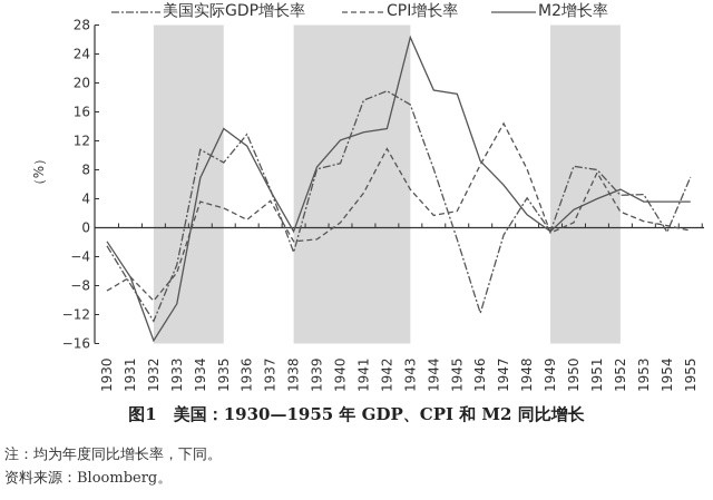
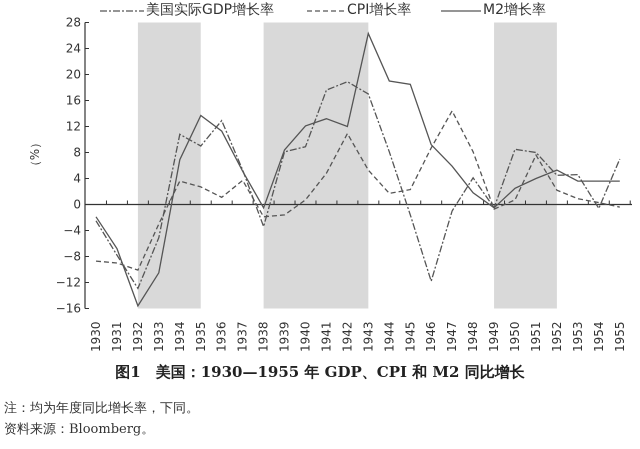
CPI增长率/1931: -7 -> -9
CPI增长率/1933: -6 -> -3
M2增长率/1942: 14 -> 12
